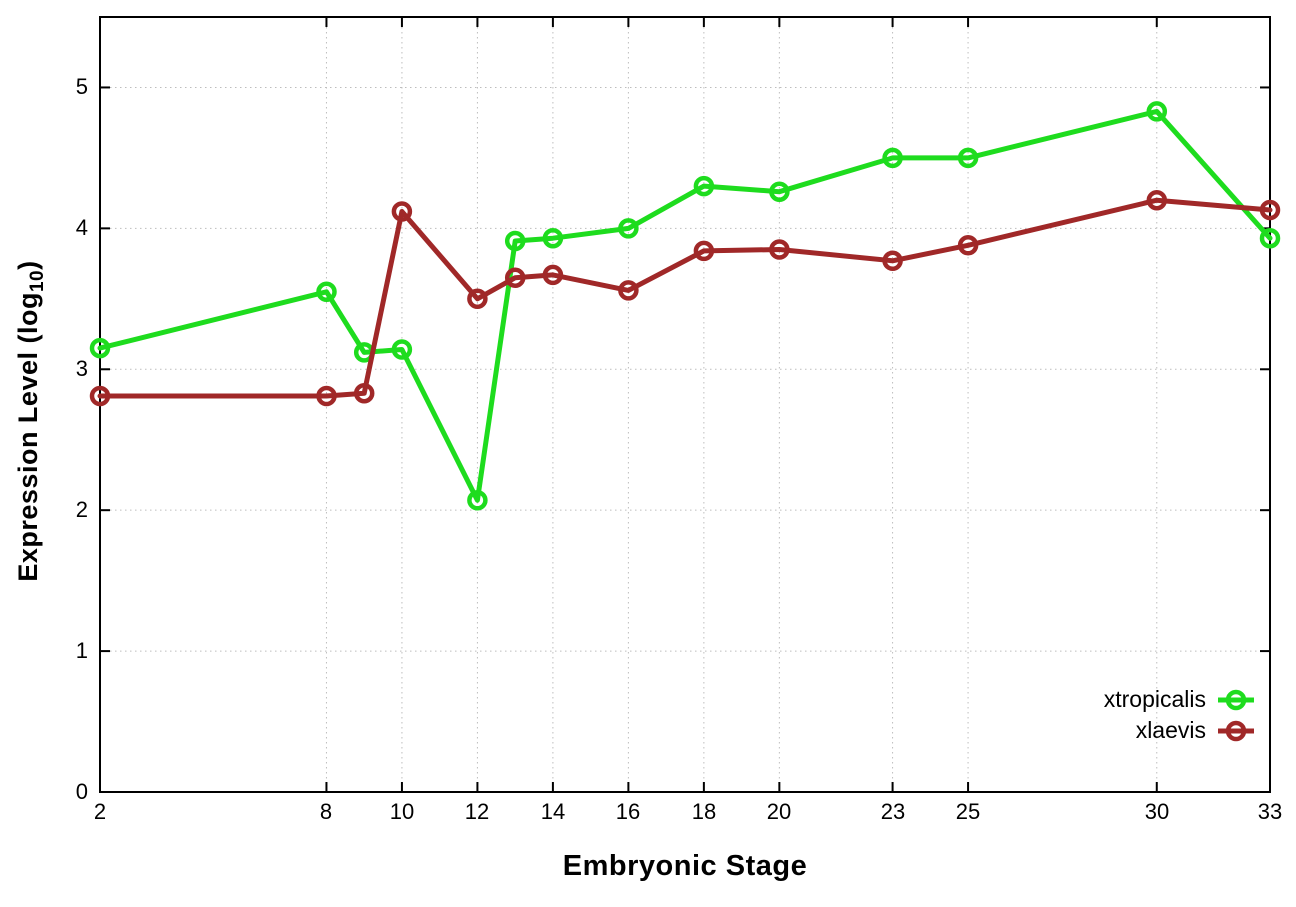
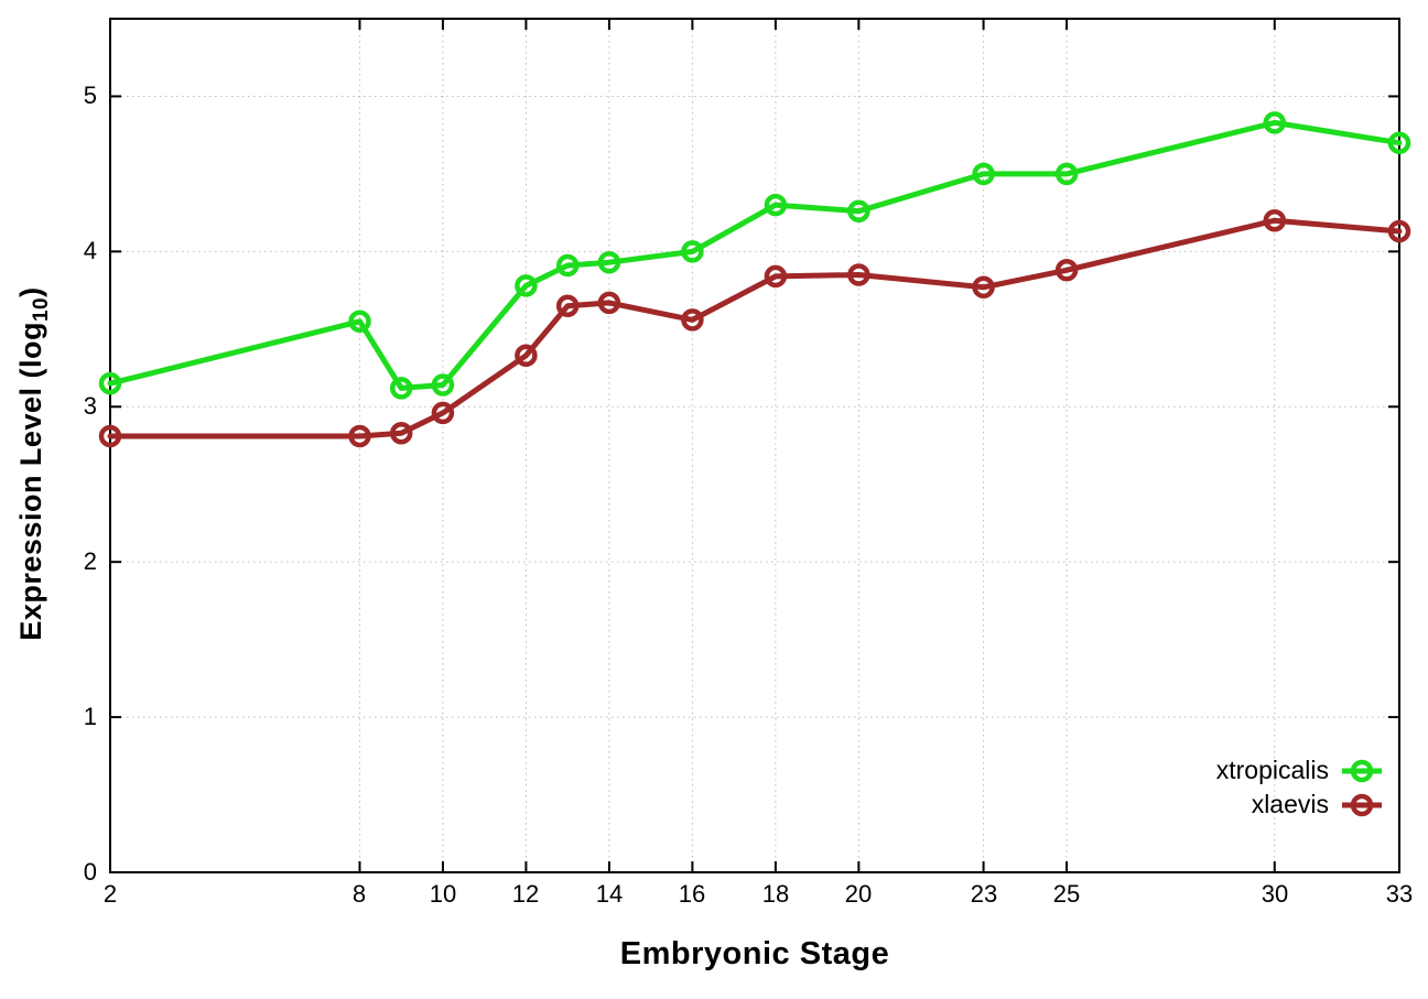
xlaevis/10: 4.12 -> 2.96
xtropicalis/12: 2.07 -> 3.78
xlaevis/12: 3.50 -> 3.33
xtropicalis/33: 3.93 -> 4.70
